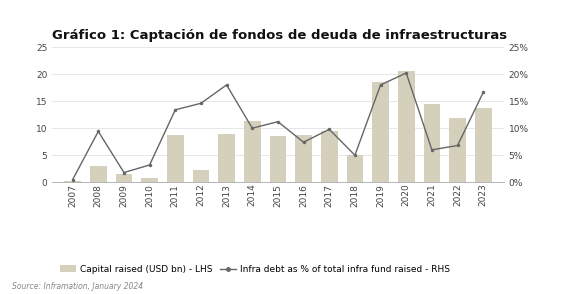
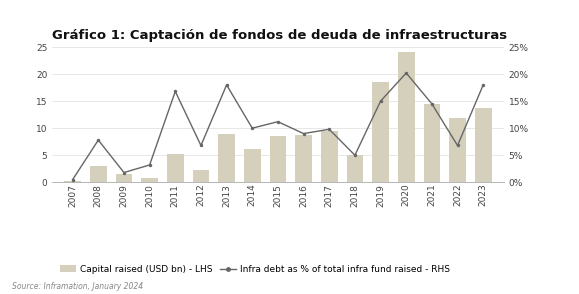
Infra debt as % of total infra fund raised - RHS/2008: 9.4% -> 7.8%
Capital raised (USD bn) - LHS/2011: 8.8 -> 5.3
Infra debt as % of total infra fund raised - RHS/2011: 13.4% -> 16.8%
Infra debt as % of total infra fund raised - RHS/2012: 14.6% -> 6.8%
Capital raised (USD bn) - LHS/2014: 11.4 -> 6.2
Infra debt as % of total infra fund raised - RHS/2016: 7.4% -> 9.0%
Infra debt as % of total infra fund raised - RHS/2019: 18.0% -> 15.0%
Capital raised (USD bn) - LHS/2020: 20.6 -> 24.0
Infra debt as % of total infra fund raised - RHS/2021: 6.0% -> 14.5%
Infra debt as % of total infra fund raised - RHS/2023: 16.6% -> 18.0%
